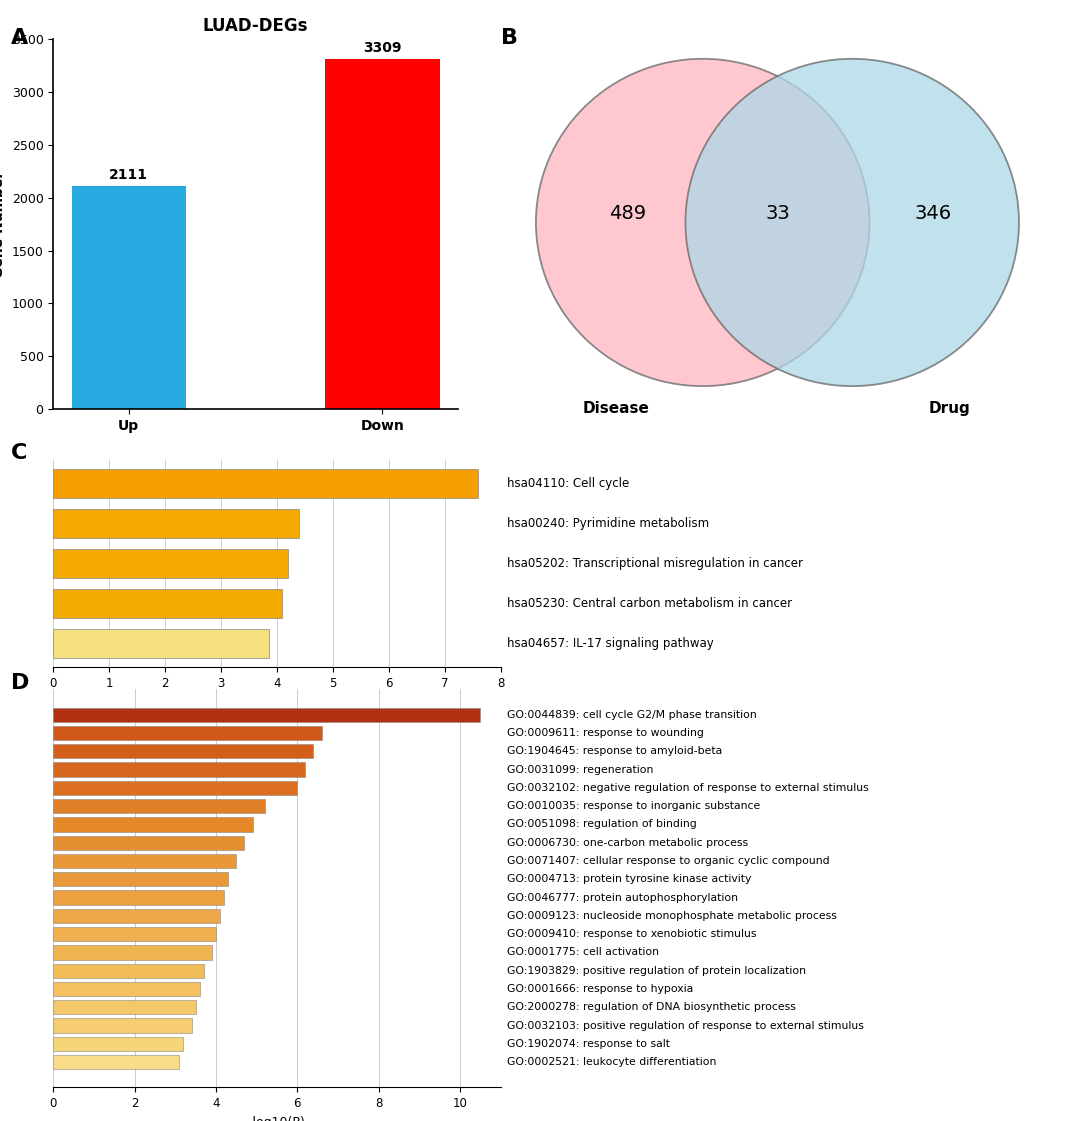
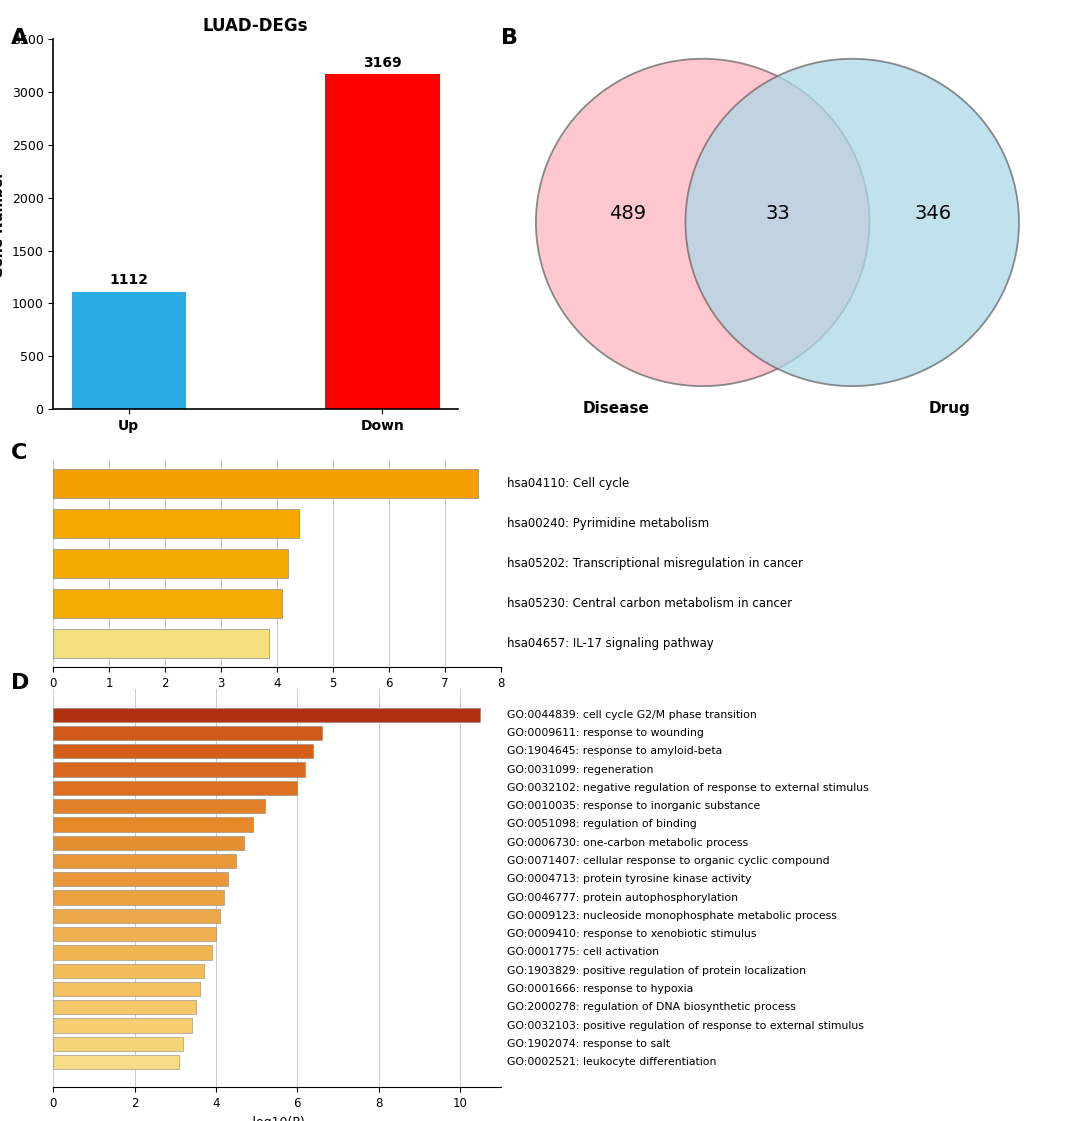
LUAD-DEGs/Up: 2111 -> 1112
LUAD-DEGs/Down: 3309 -> 3169
